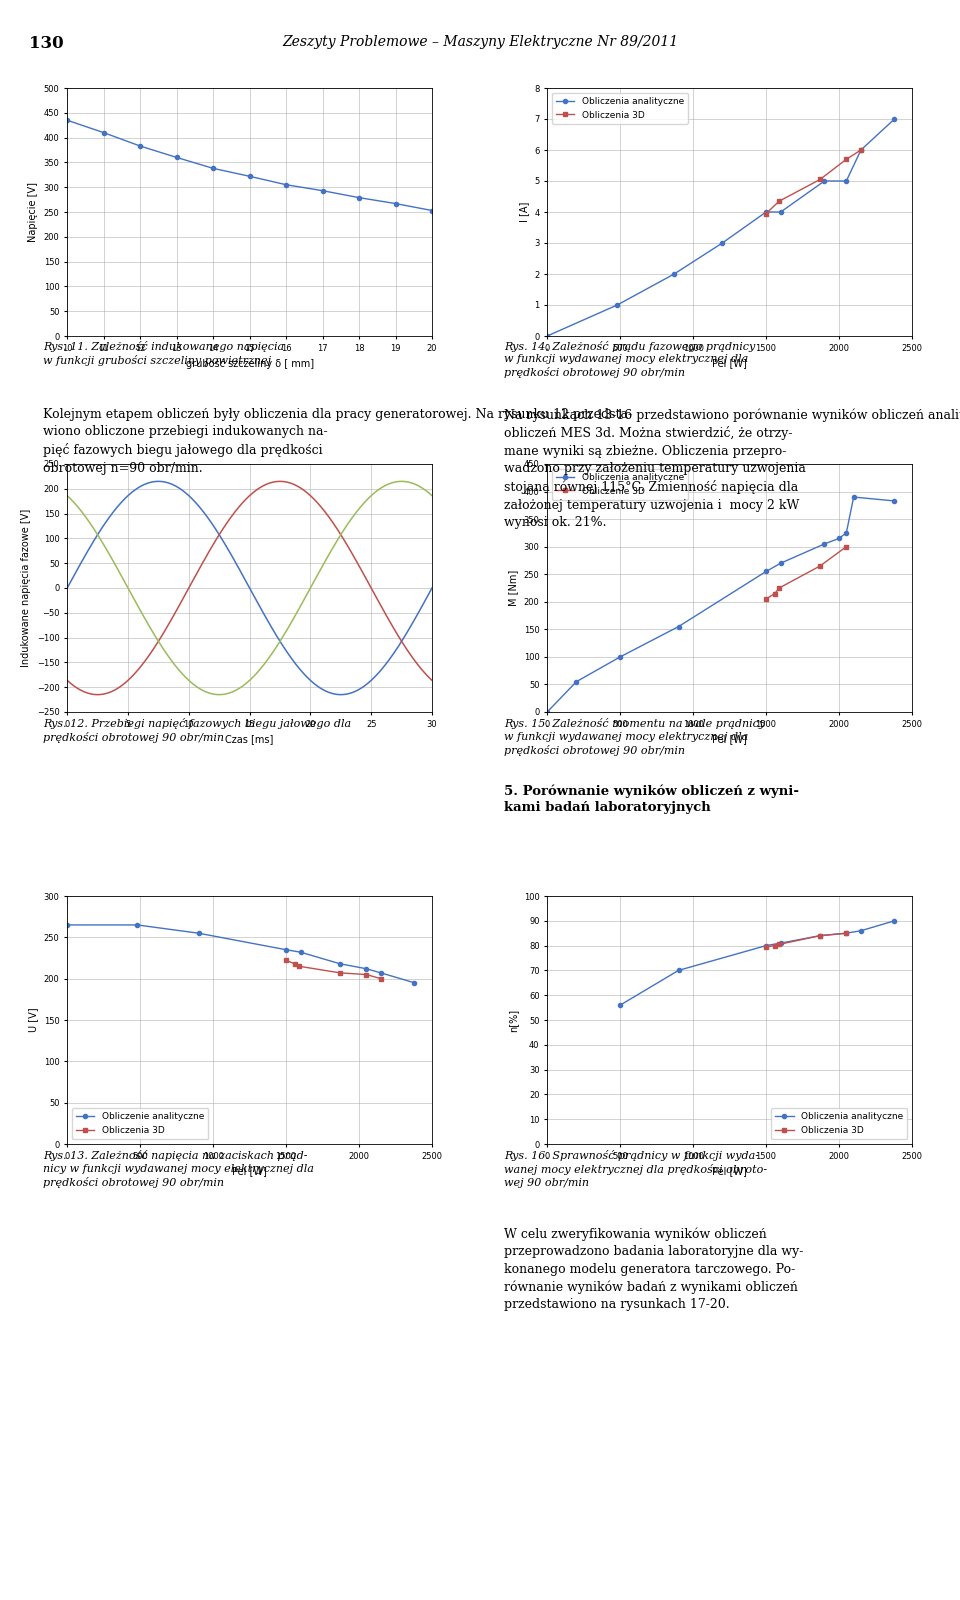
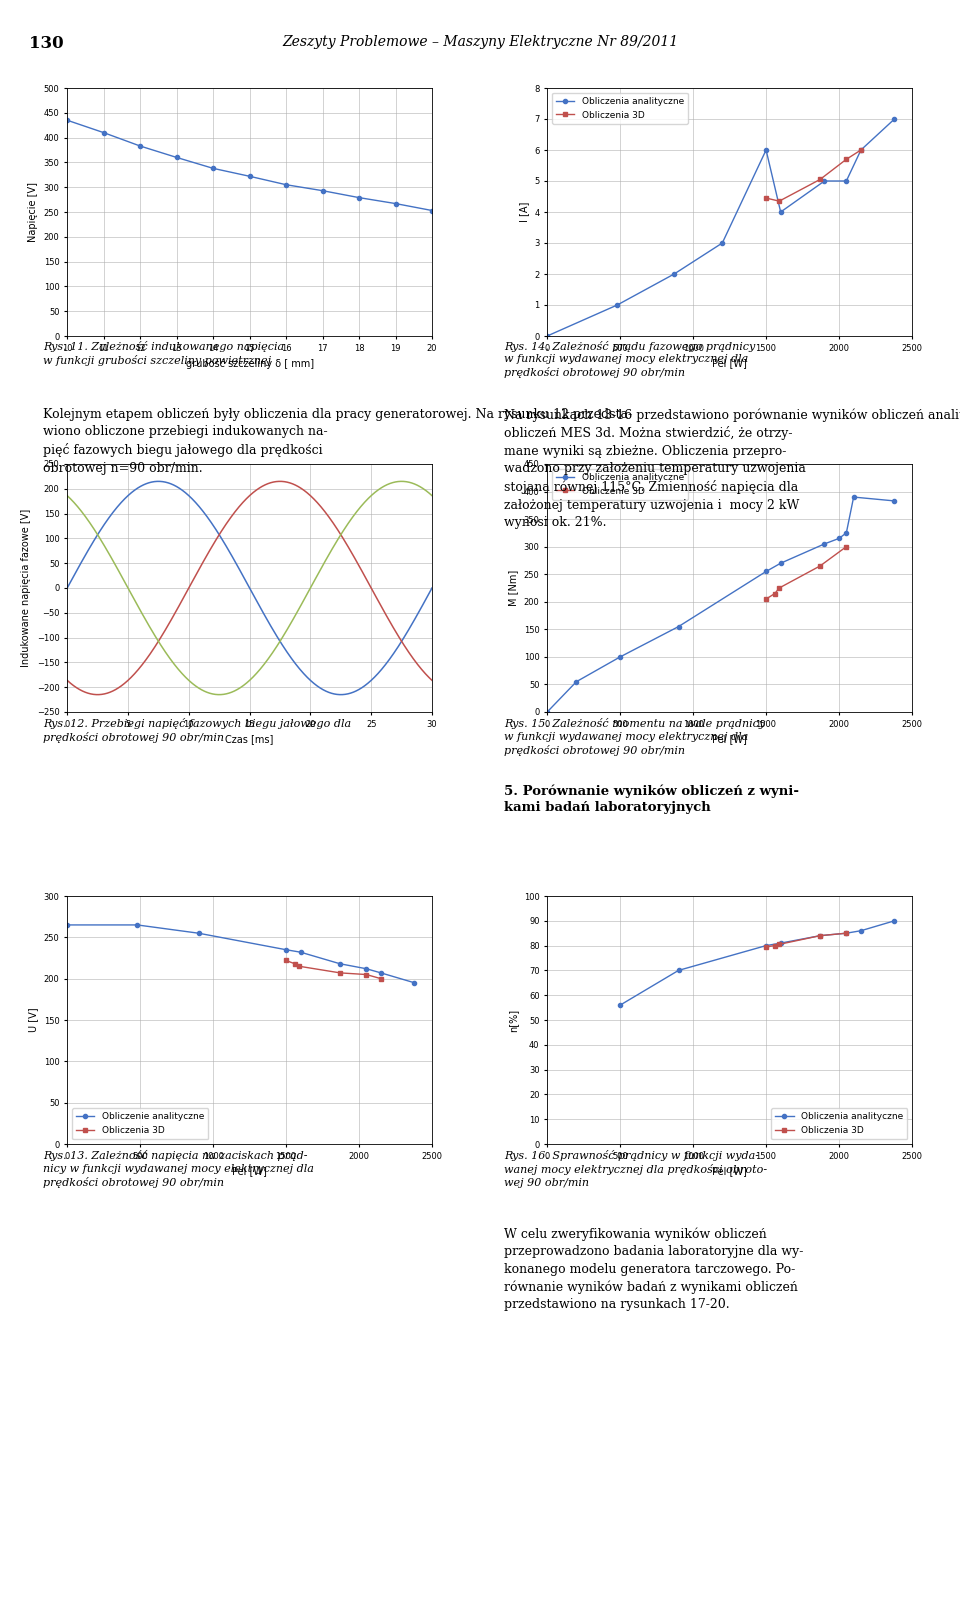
Obliczenia analityczne/1500: 4 -> 6
Obliczenia 3D/1500: 3.95 -> 4.45
